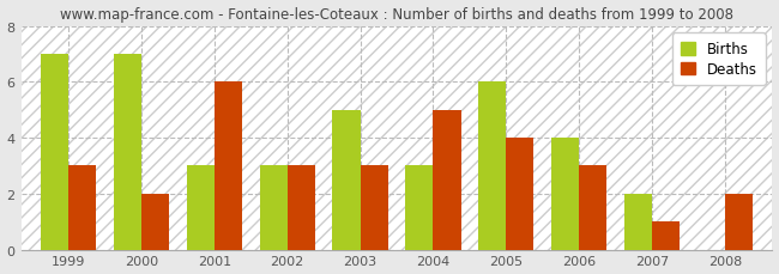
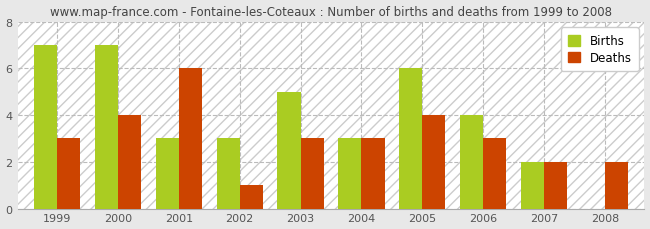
Deaths/2000: 2 -> 4
Deaths/2002: 3 -> 1
Deaths/2004: 5 -> 3
Deaths/2007: 1 -> 2
